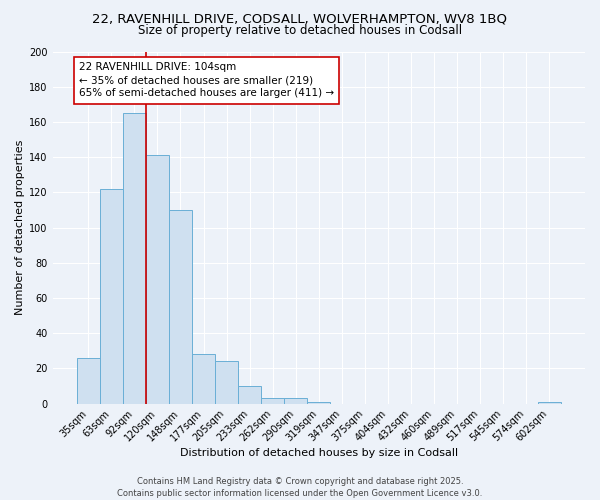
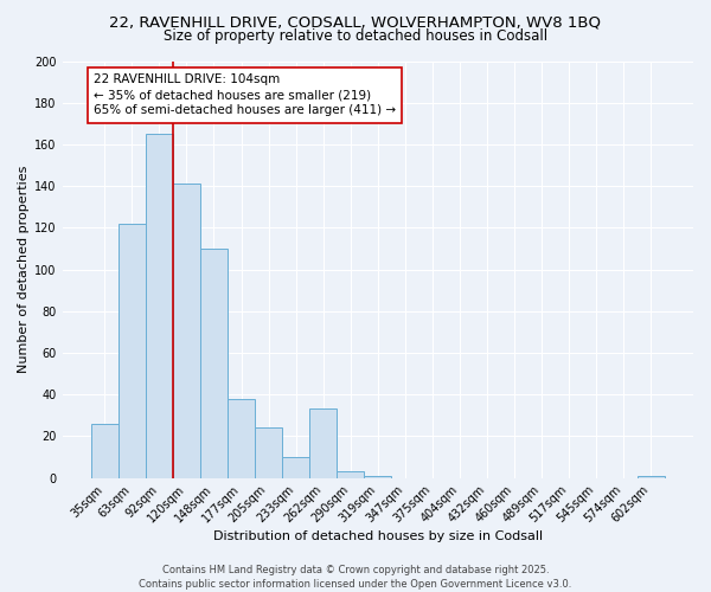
177sqm: 28 -> 38
262sqm: 3 -> 33
